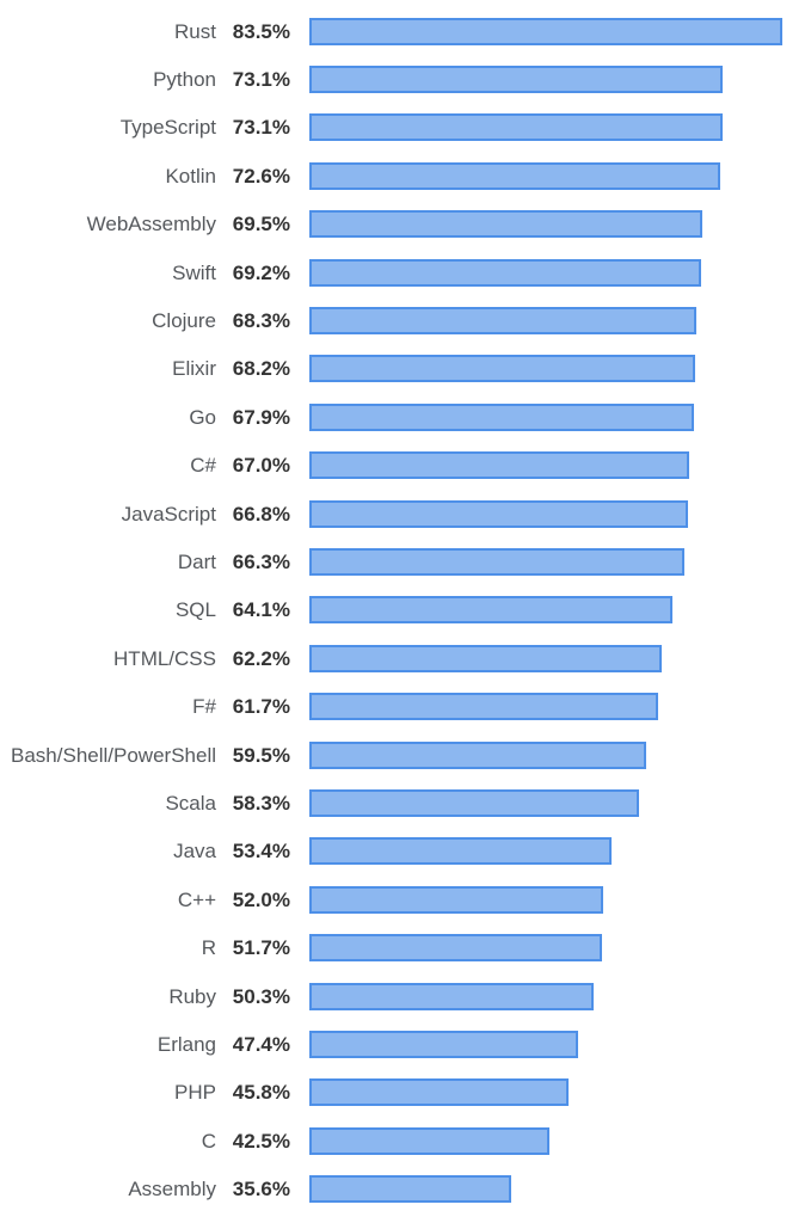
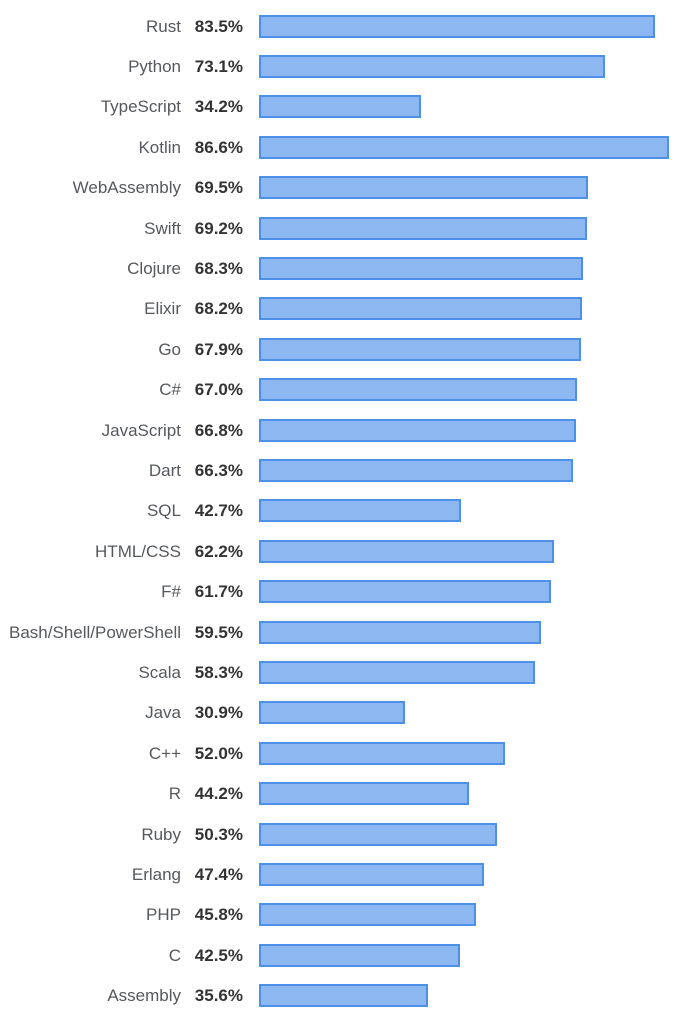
TypeScript: 73.1% -> 34.2%
Kotlin: 72.6% -> 86.6%
SQL: 64.1% -> 42.7%
Java: 53.4% -> 30.9%
R: 51.7% -> 44.2%
